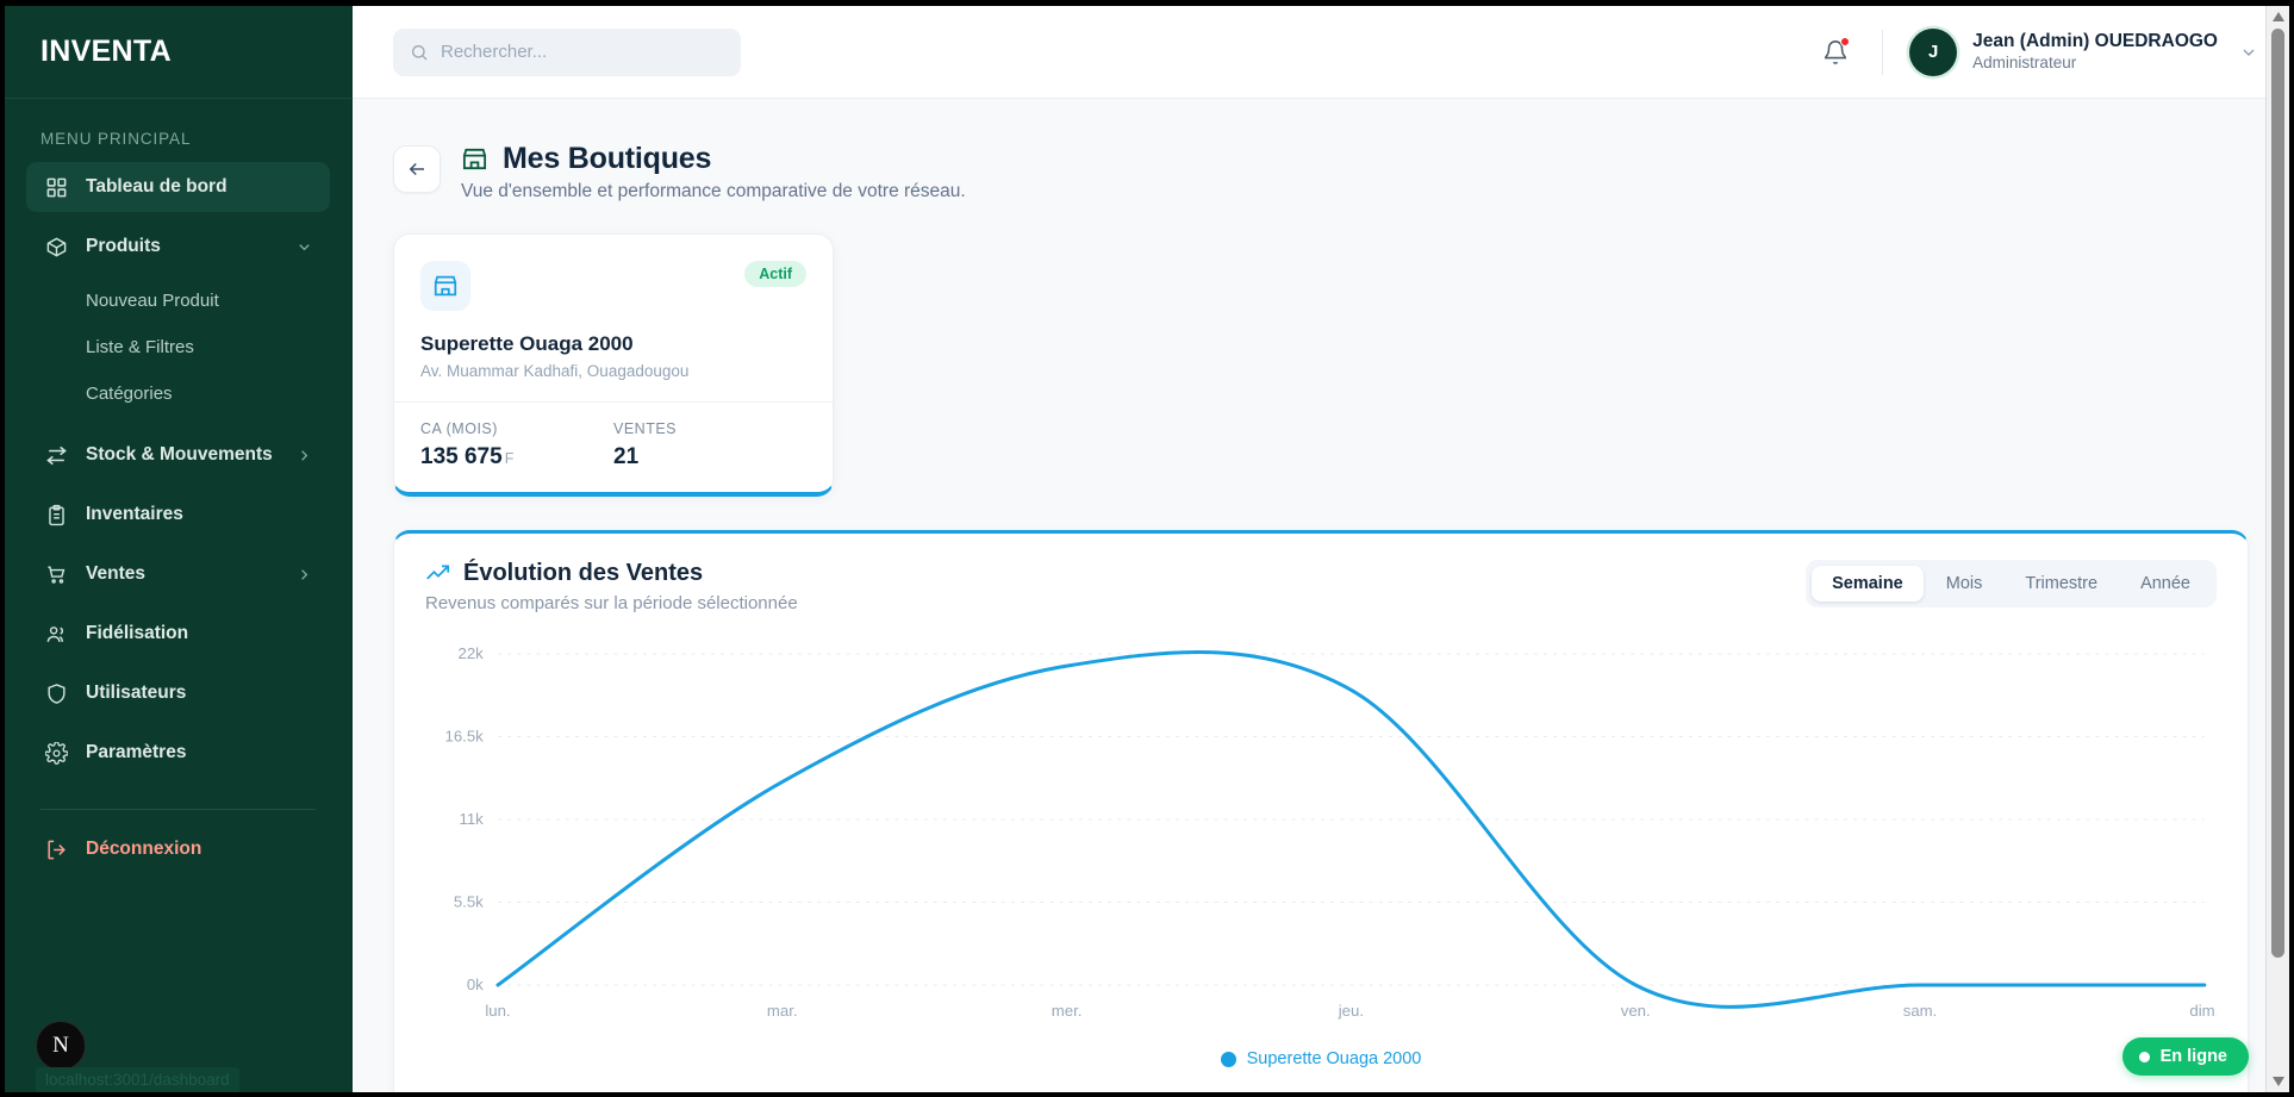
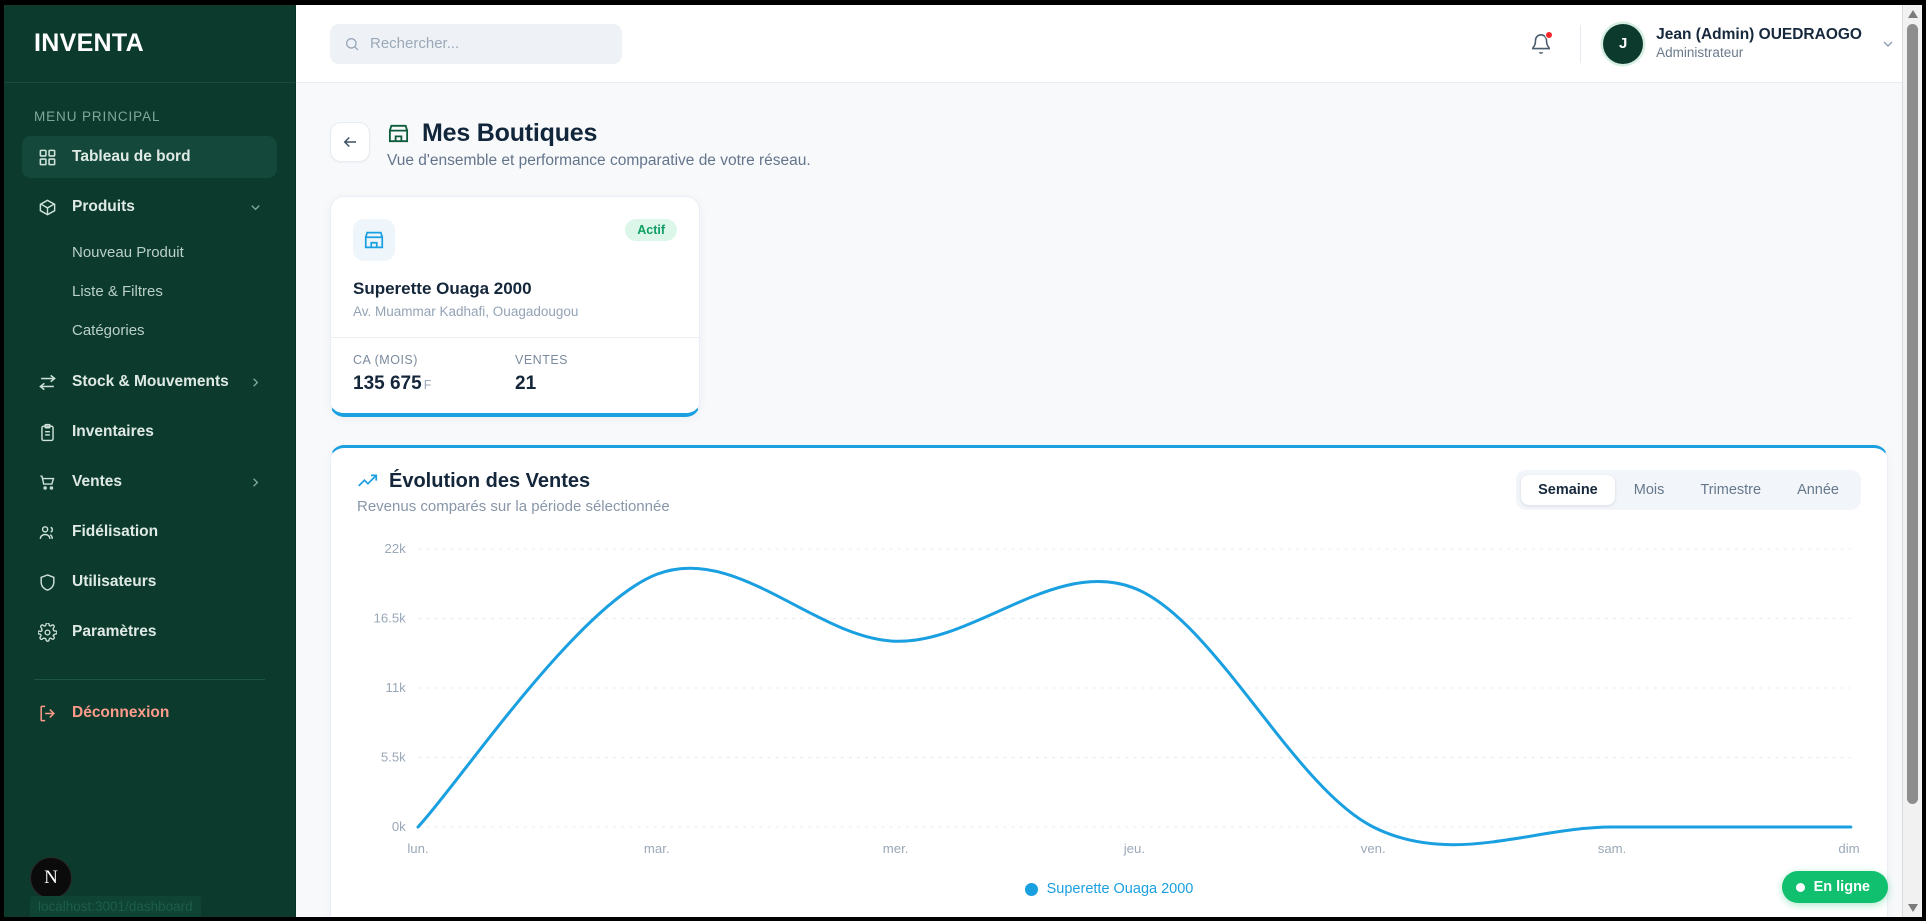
mar.: 13.5k -> 20.0k
mer.: 21.2k -> 14.7k
jeu.: 19.6k -> 18.9k
